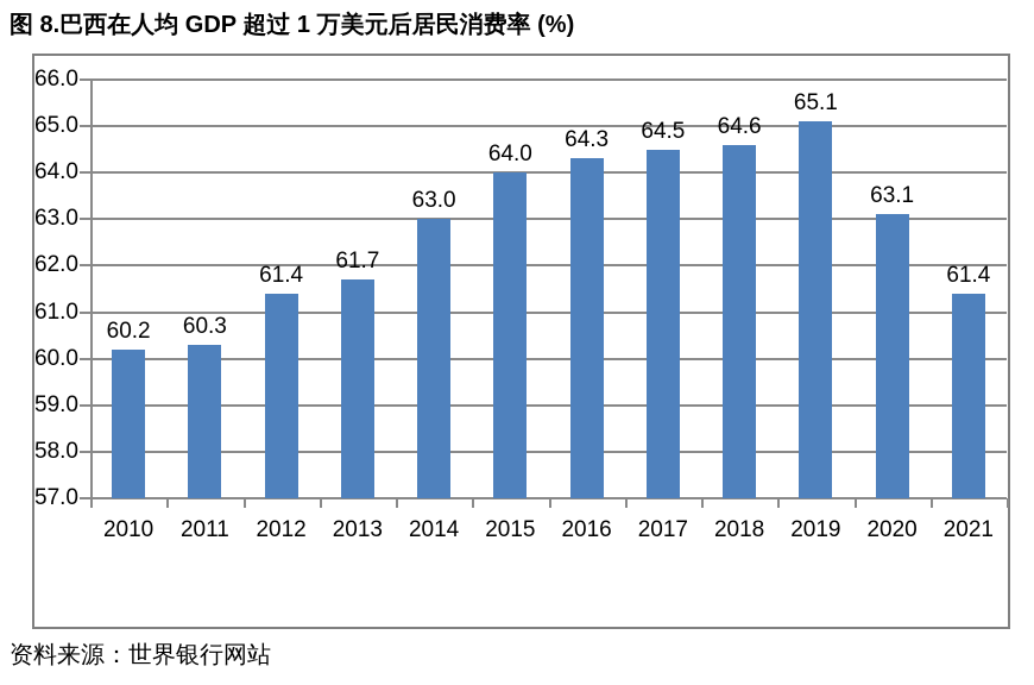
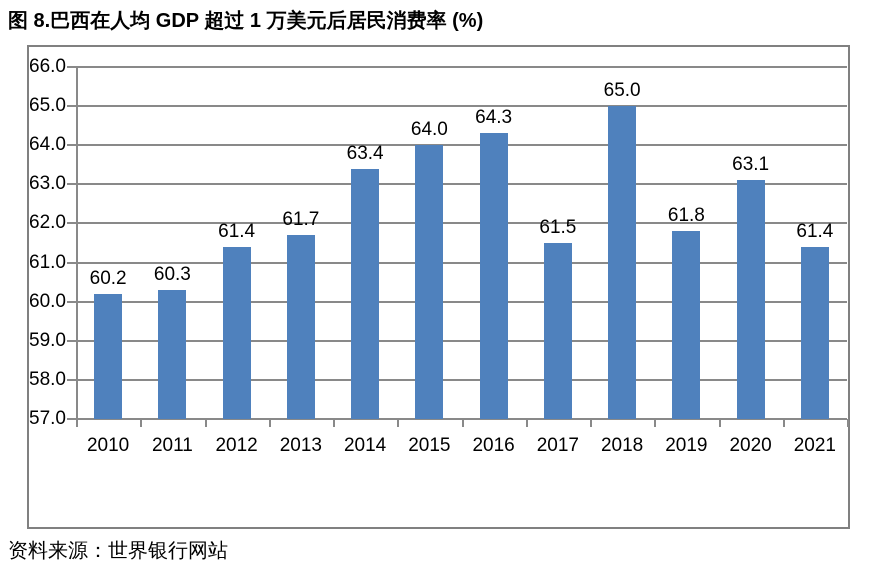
2014: 63.0 -> 63.4
2017: 64.5 -> 61.5
2018: 64.6 -> 65.0
2019: 65.1 -> 61.8
